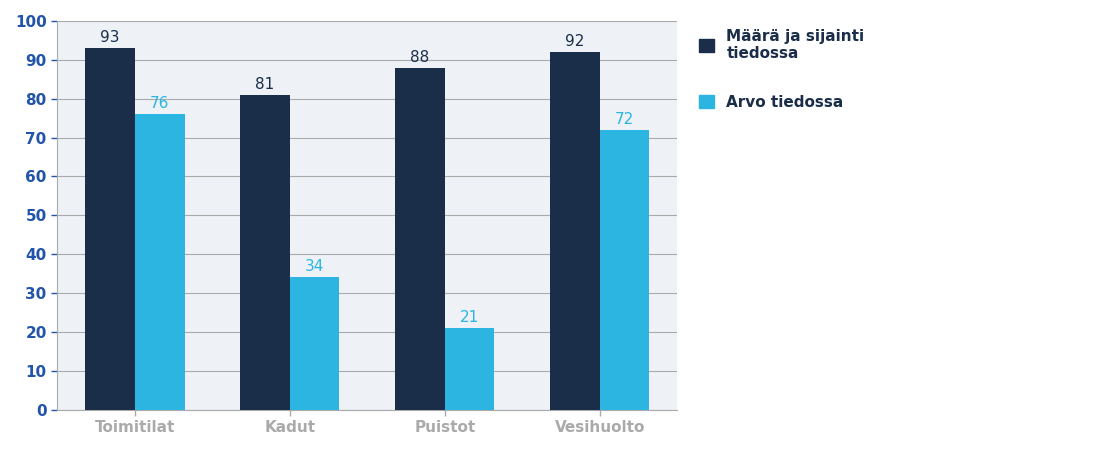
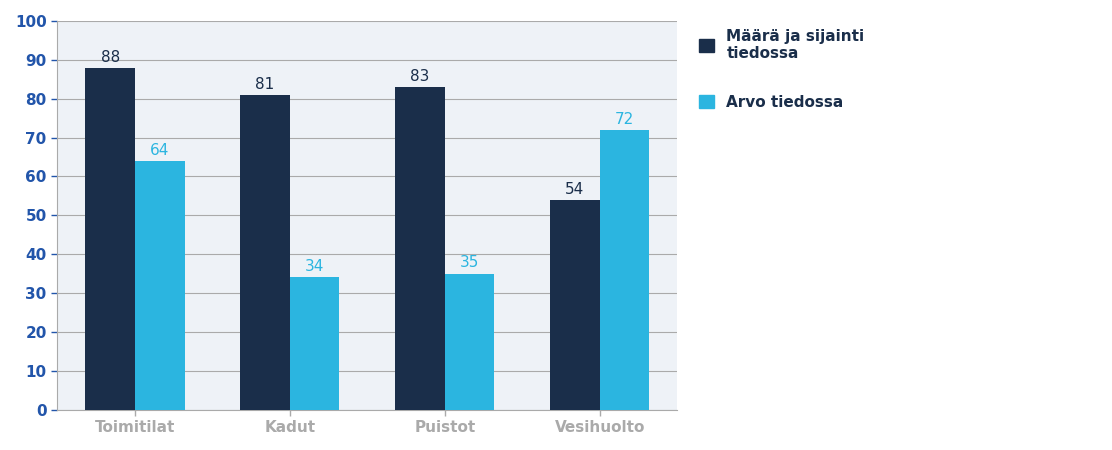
Määrä ja sijainti tiedossa/Toimitilat: 93 -> 88
Arvo tiedossa/Toimitilat: 76 -> 64
Määrä ja sijainti tiedossa/Puistot: 88 -> 83
Arvo tiedossa/Puistot: 21 -> 35
Määrä ja sijainti tiedossa/Vesihuolto: 92 -> 54
